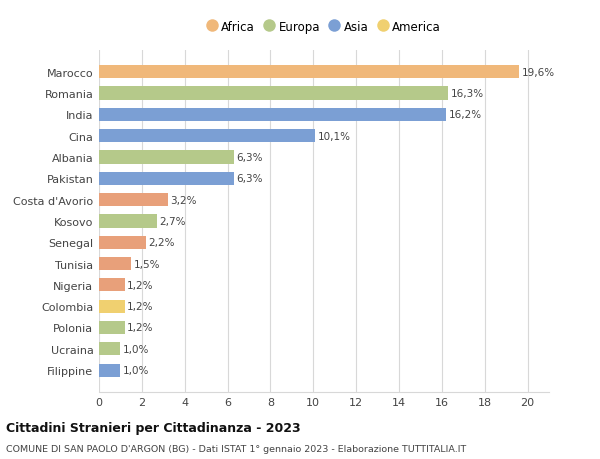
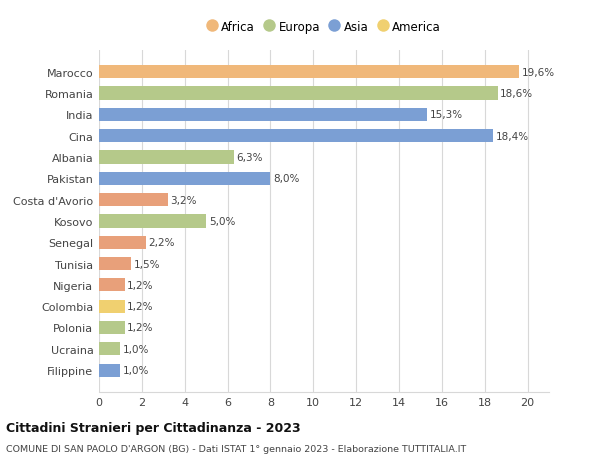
Romania: 16,3% -> 18,6%
India: 16,2% -> 15,3%
Cina: 10,1% -> 18,4%
Pakistan: 6,3% -> 8,0%
Kosovo: 2,7% -> 5,0%
